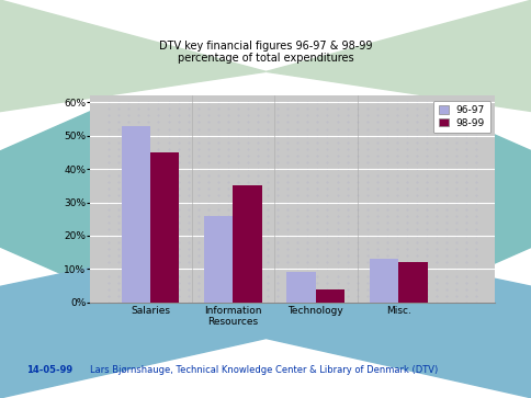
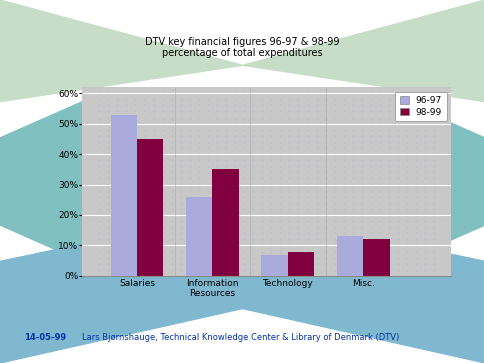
96-97/Technology: 9% -> 7%
98-99/Technology: 4% -> 8%
